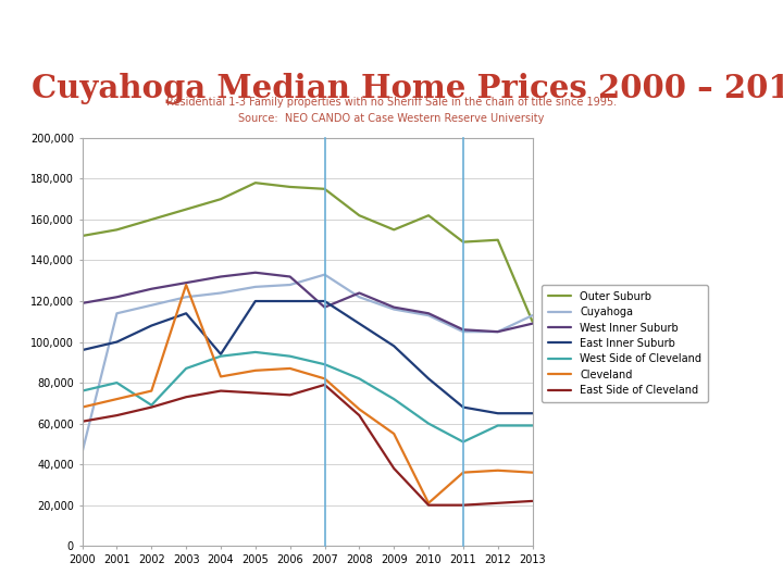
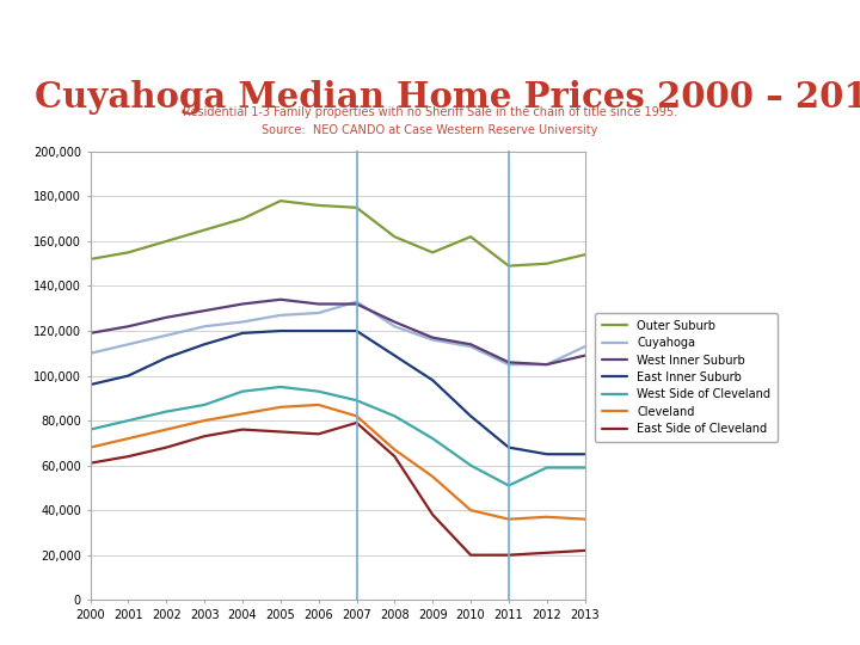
Cuyahoga/2000: 46,000 -> 110,000
West Side of Cleveland/2002: 69,000 -> 84,000
Cleveland/2003: 128,000 -> 80,000
East Inner Suburb/2004: 94,000 -> 119,000
West Inner Suburb/2007: 117,000 -> 132,000
Cleveland/2010: 21,000 -> 40,000
Outer Suburb/2013: 110,000 -> 154,000
